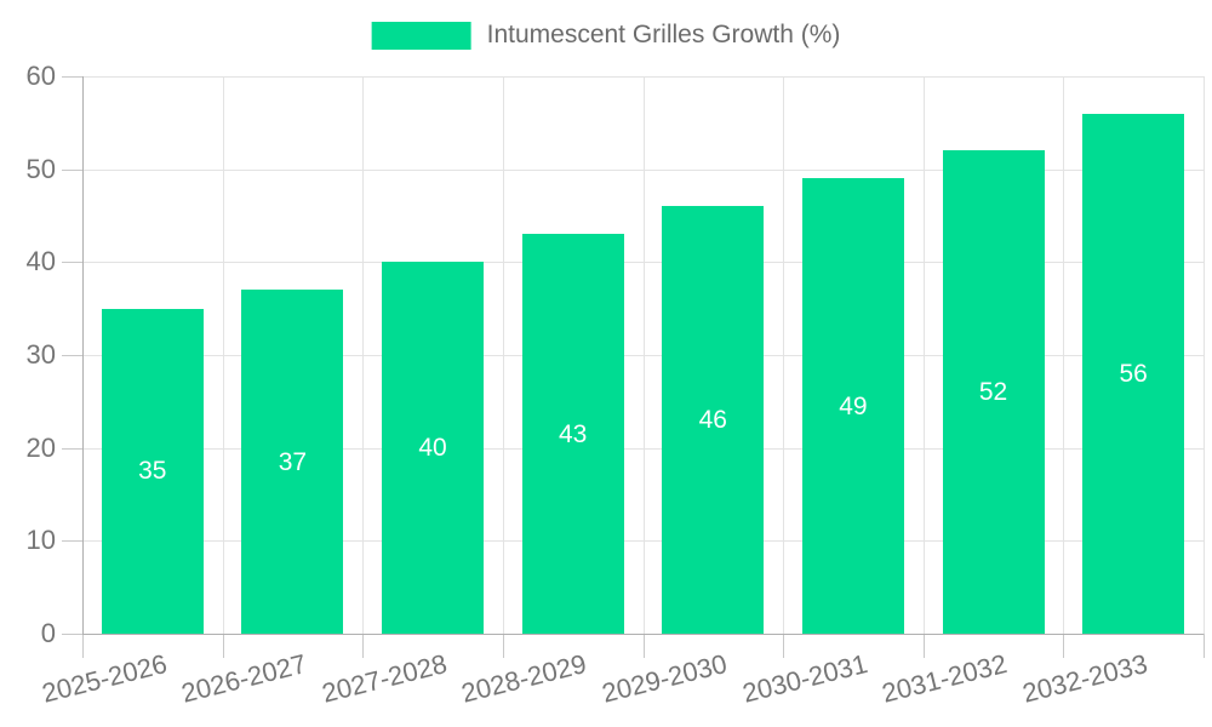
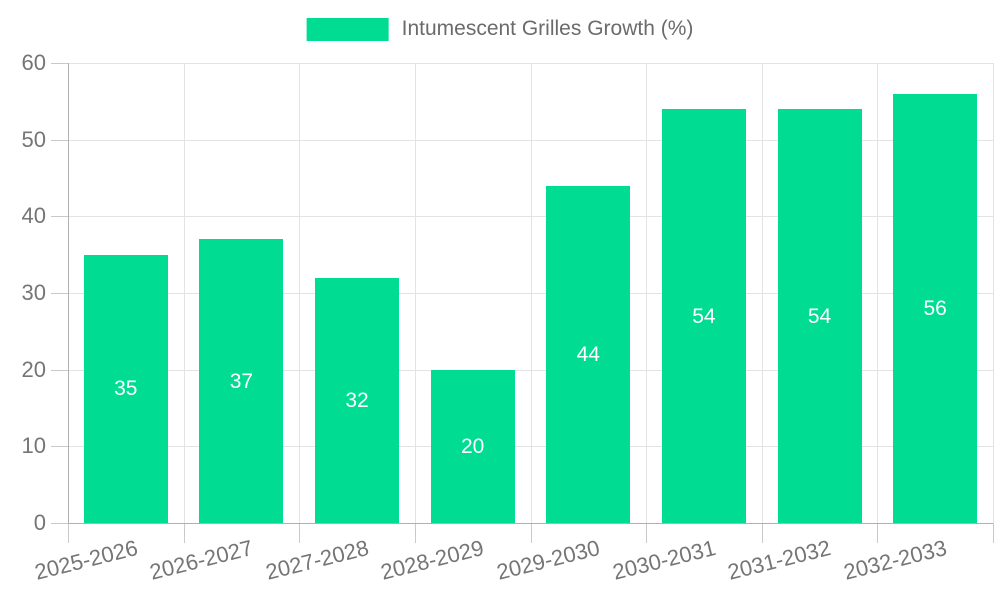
2027-2028: 40 -> 32
2028-2029: 43 -> 20
2029-2030: 46 -> 44
2030-2031: 49 -> 54
2031-2032: 52 -> 54
